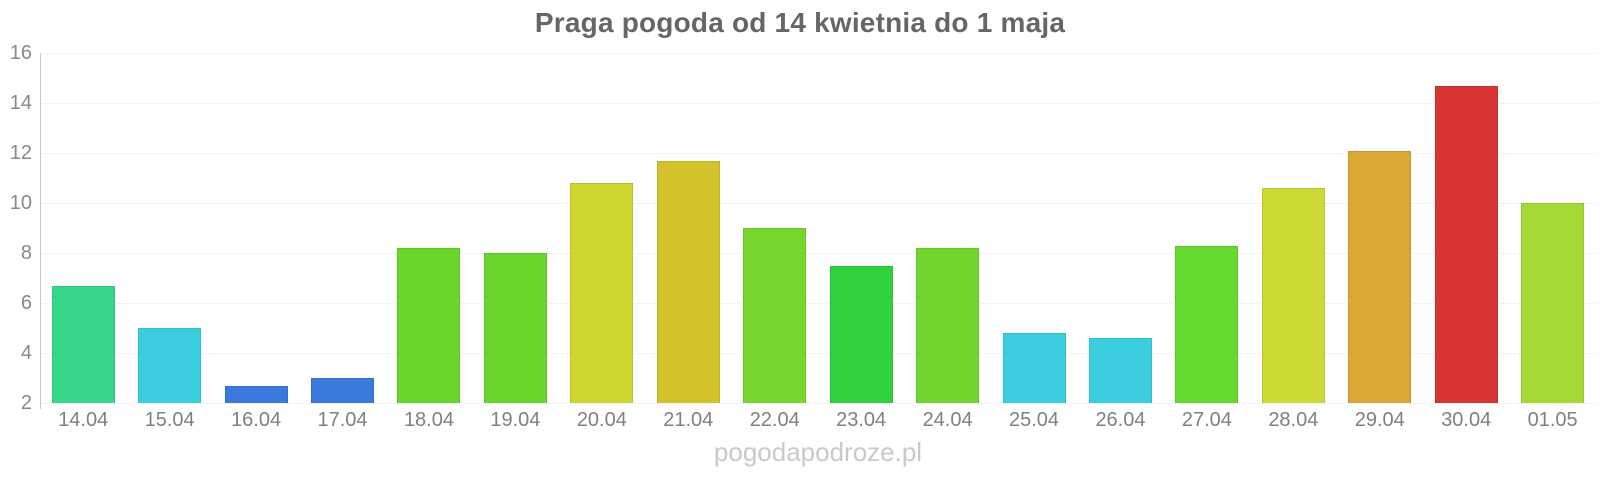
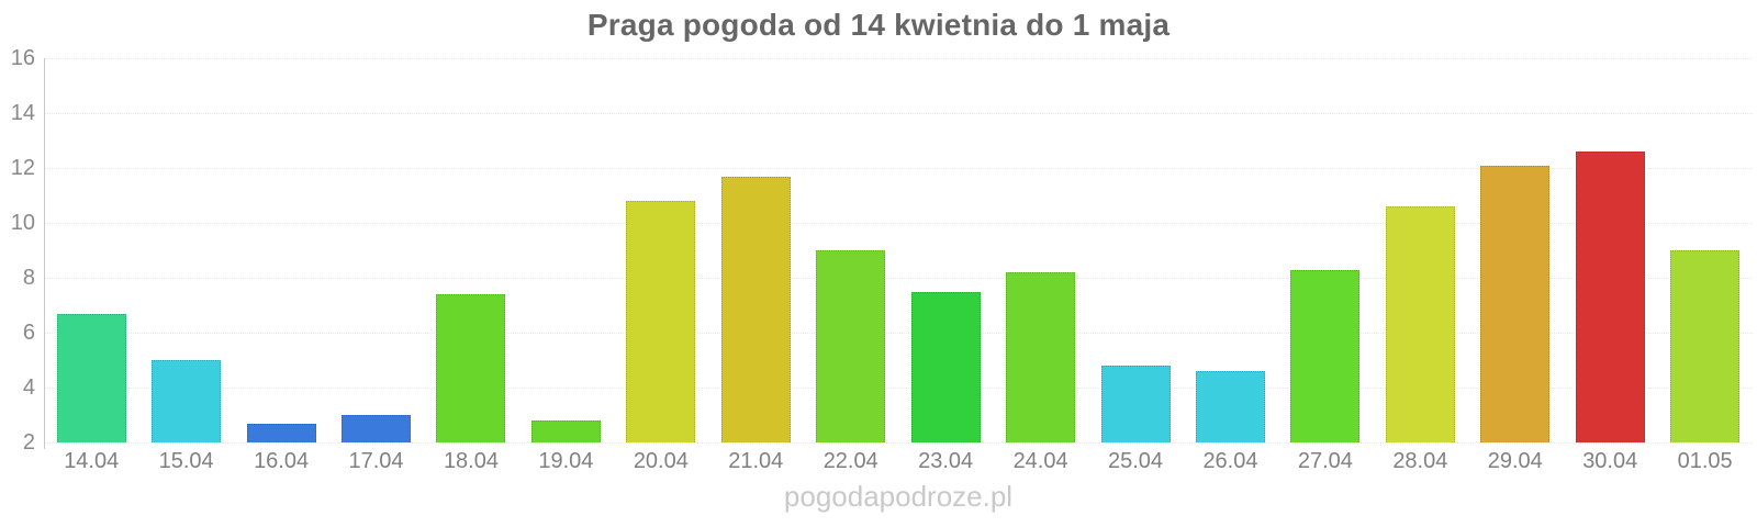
18.04: 8.2 -> 7.4
19.04: 8.0 -> 2.8
30.04: 14.7 -> 12.6
01.05: 10.0 -> 9.0
